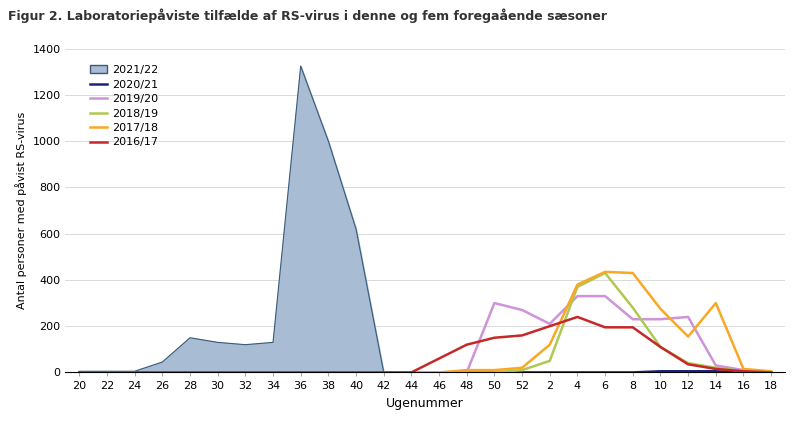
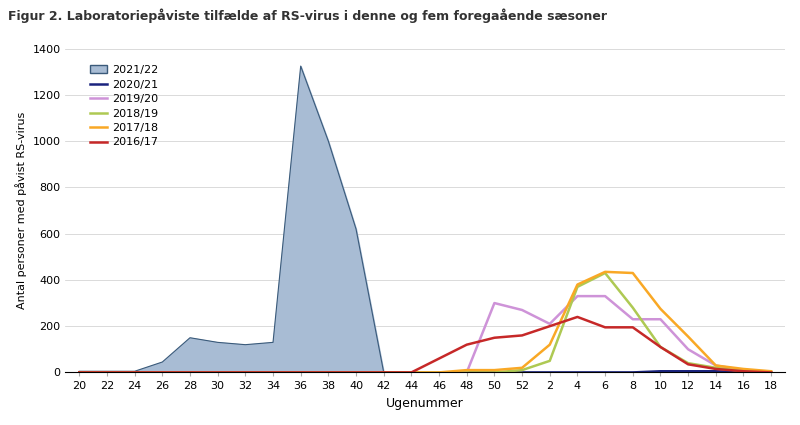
2019/20/12: 240 -> 100
2017/18/14: 300 -> 30
